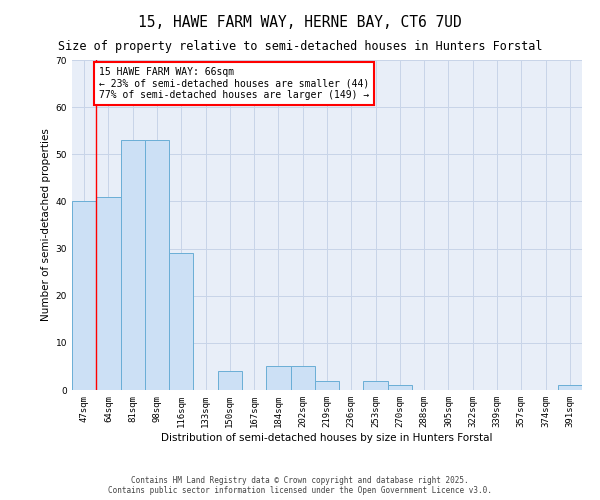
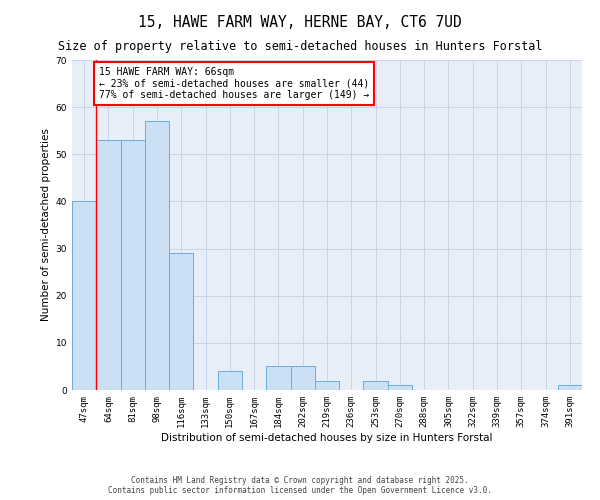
64sqm: 41 -> 53
98sqm: 53 -> 57
